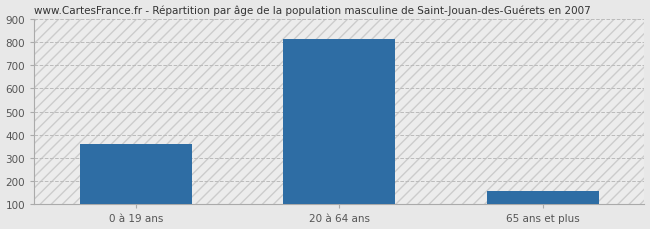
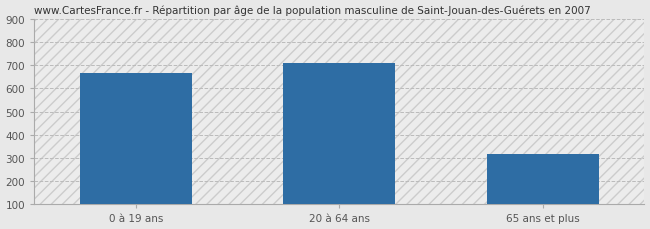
0 à 19 ans: 358 -> 665
20 à 64 ans: 813 -> 710
65 ans et plus: 158 -> 315
